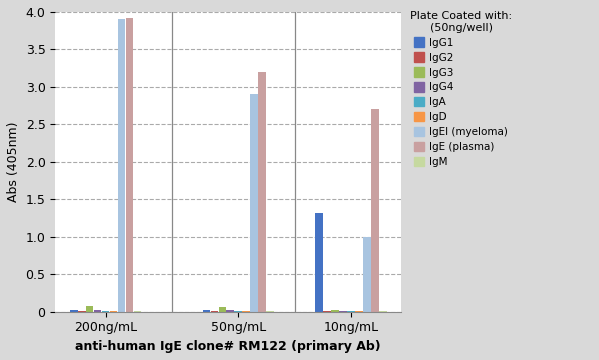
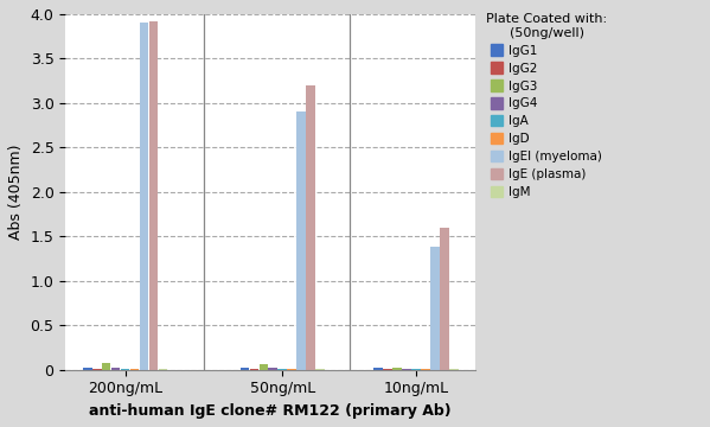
IgG1/10ng/mL: 1.32 -> 0.02
IgEl (myeloma)/10ng/mL: 1.00 -> 1.38
IgE (plasma)/10ng/mL: 2.70 -> 1.60
